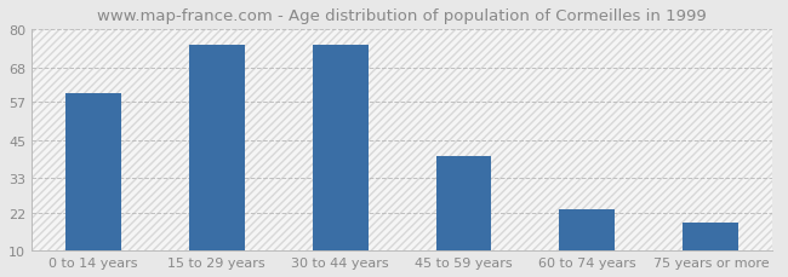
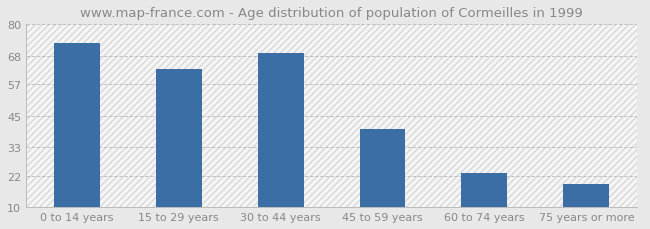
0 to 14 years: 60 -> 73
15 to 29 years: 75 -> 63
30 to 44 years: 75 -> 69
